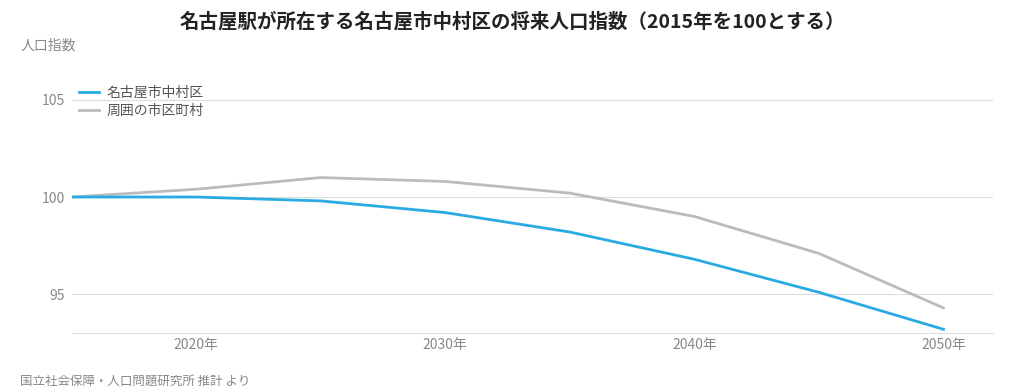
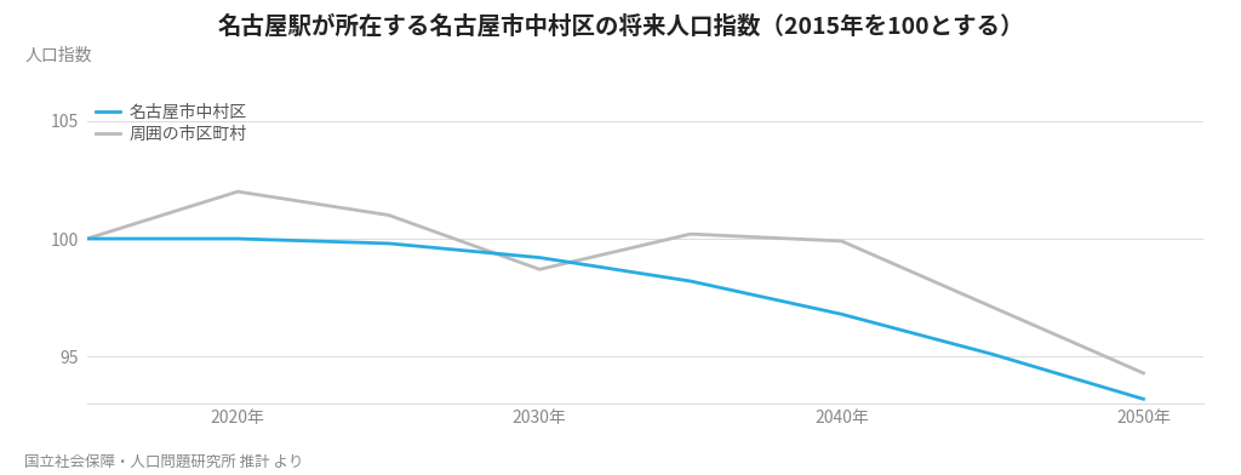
周囲の市区町村/2020年: 100.4 -> 102.0
周囲の市区町村/2030年: 100.8 -> 98.7
周囲の市区町村/2040年: 99.0 -> 99.9
